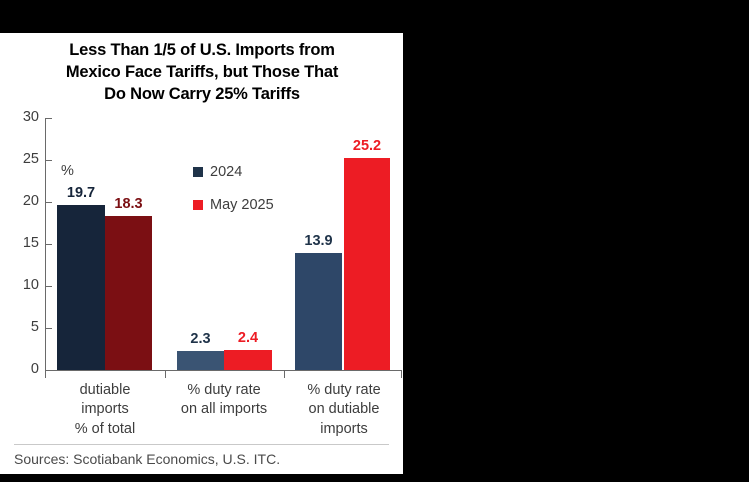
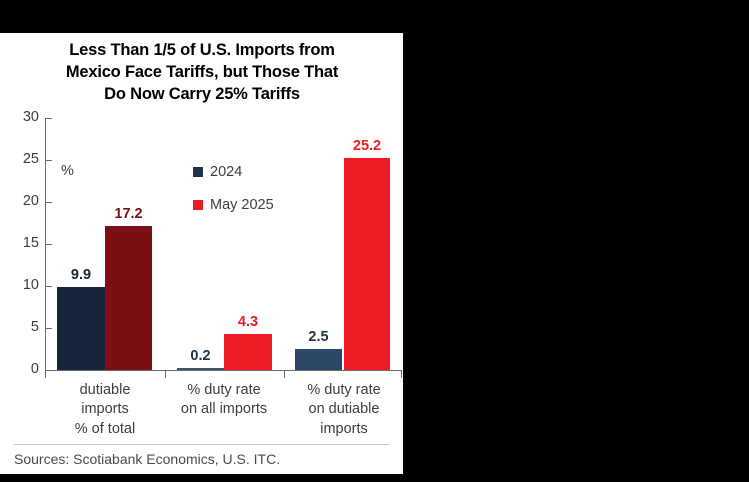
2024/dutiable imports % of total: 19.7 -> 9.9
May 2025/dutiable imports % of total: 18.3 -> 17.2
2024/% duty rate on all imports: 2.3 -> 0.2
May 2025/% duty rate on all imports: 2.4 -> 4.3
2024/% duty rate on dutiable imports: 13.9 -> 2.5
